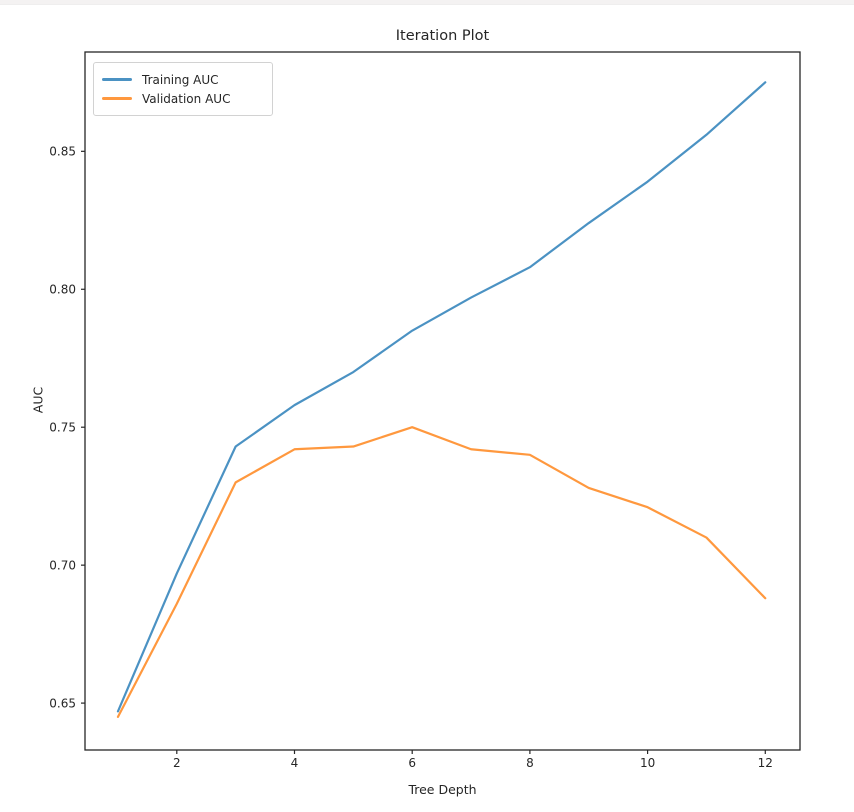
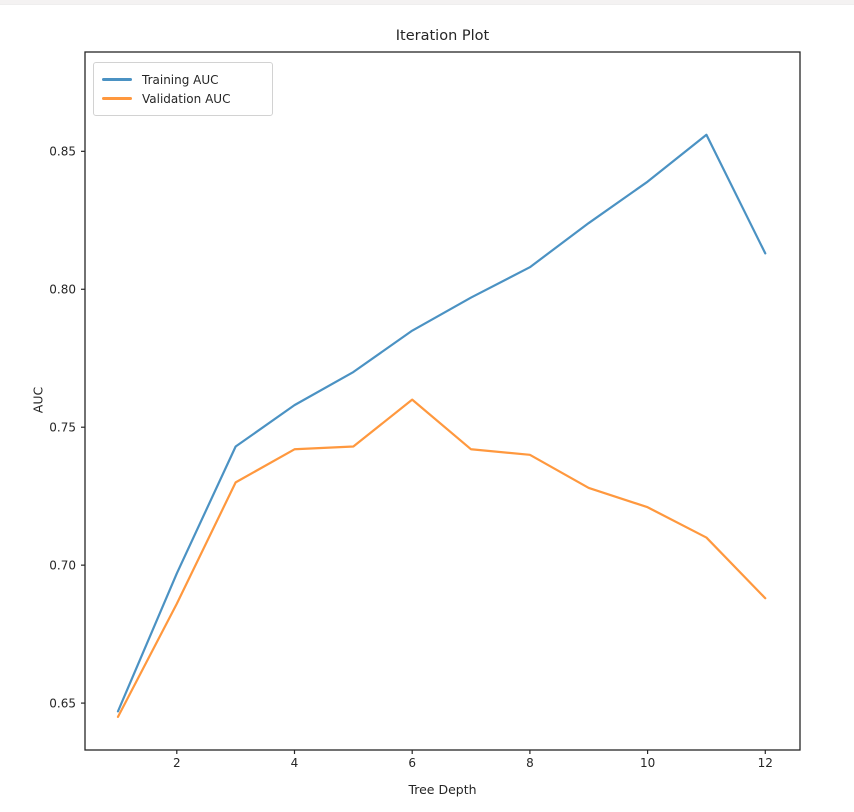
Validation AUC/6: 0.750 -> 0.760
Training AUC/12: 0.875 -> 0.813
